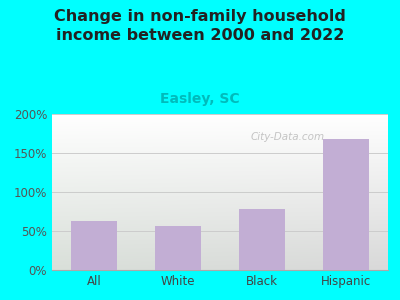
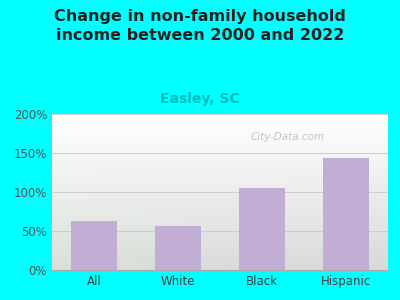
Black: 78% -> 105%
Hispanic: 168% -> 144%
